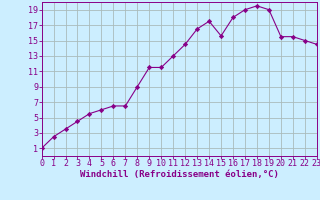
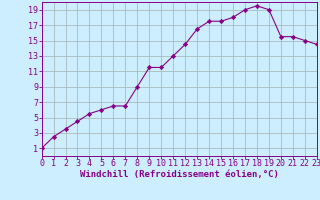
15: 15.6 -> 17.5
